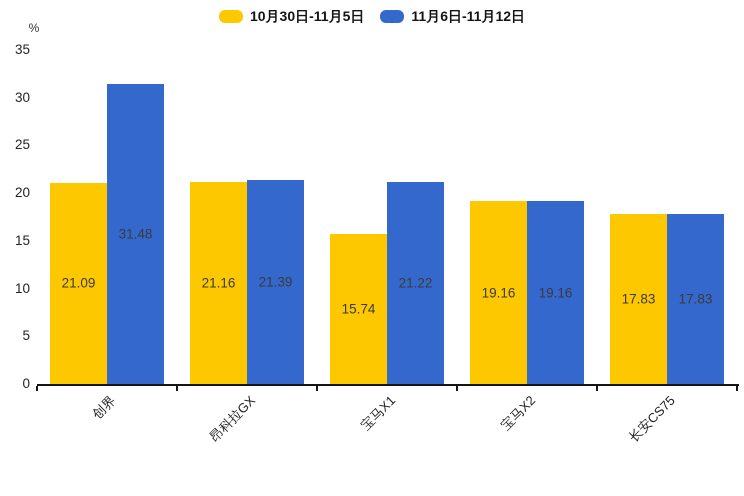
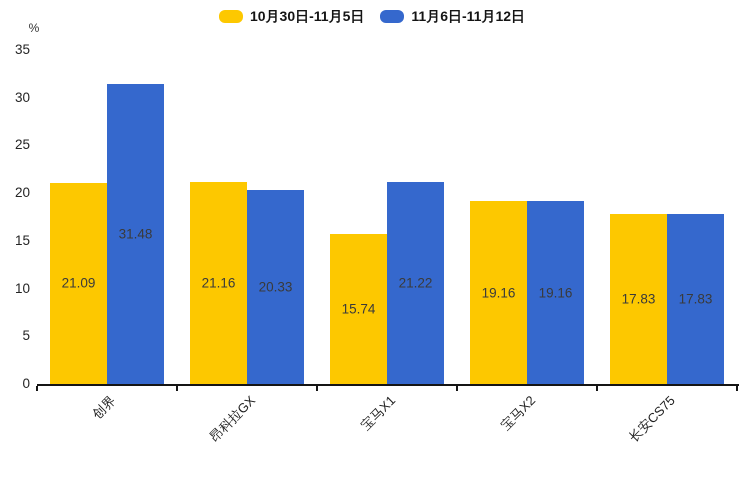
11月6日-11月12日/昂科拉GX: 21.39 -> 20.33
